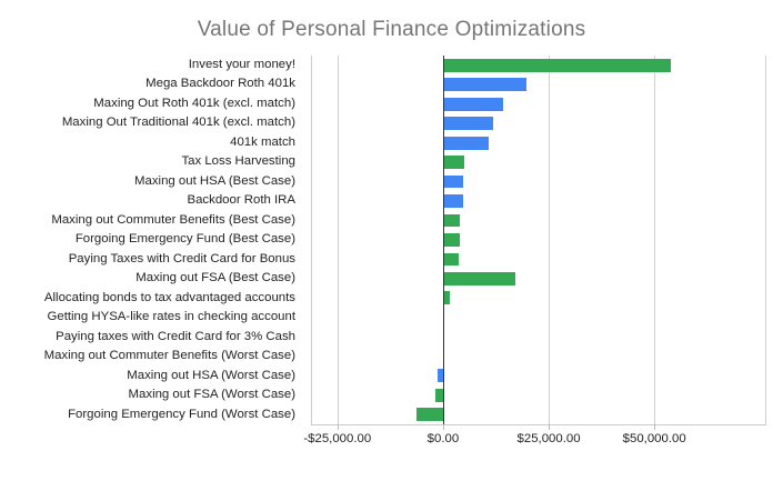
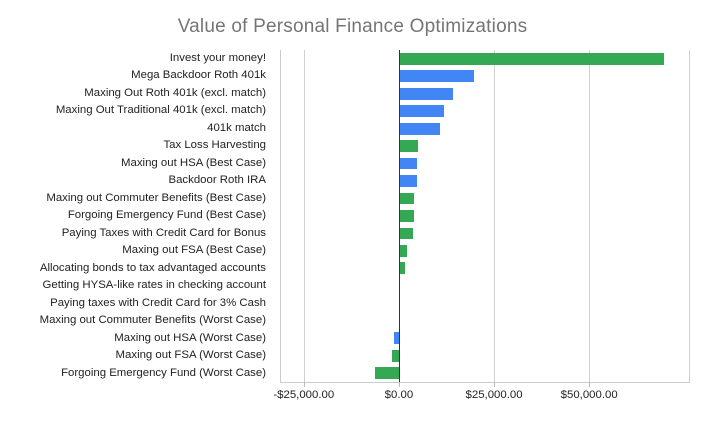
Invest your money!: $54000 -> $70000
Maxing out FSA (Best Case): $17000 -> $2000
